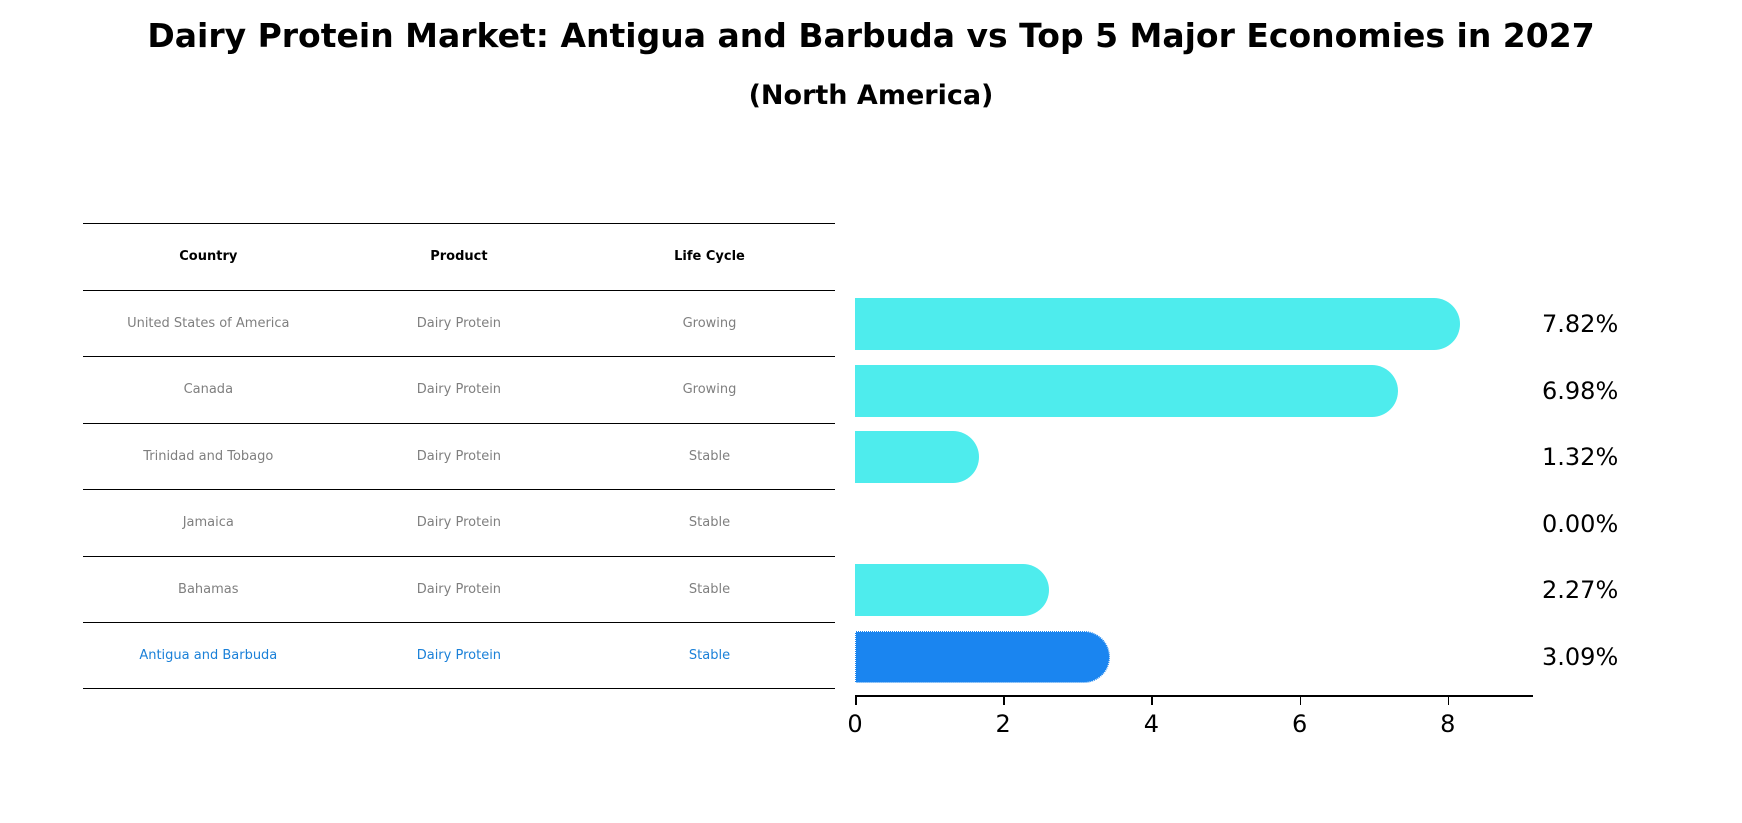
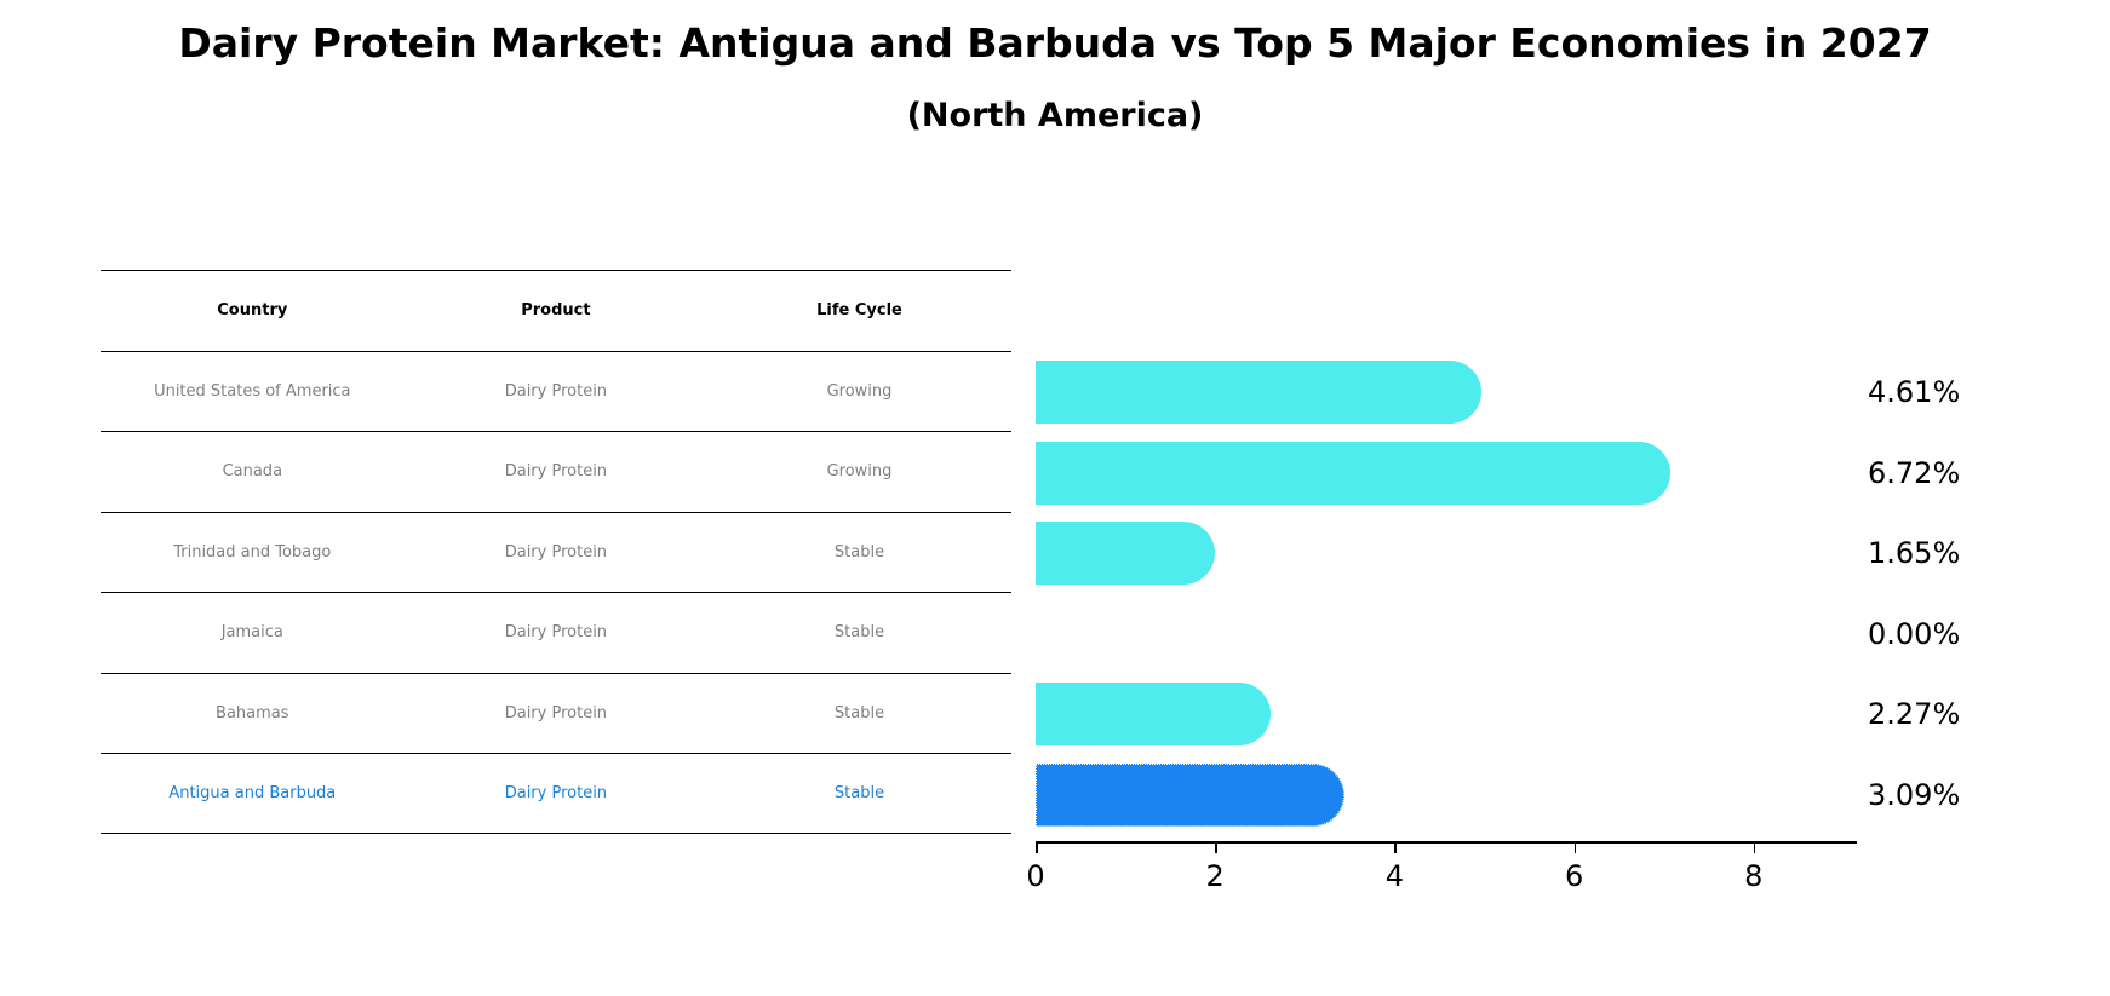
United States of America: 7.82% -> 4.61%
Canada: 6.98% -> 6.72%
Trinidad and Tobago: 1.32% -> 1.65%
